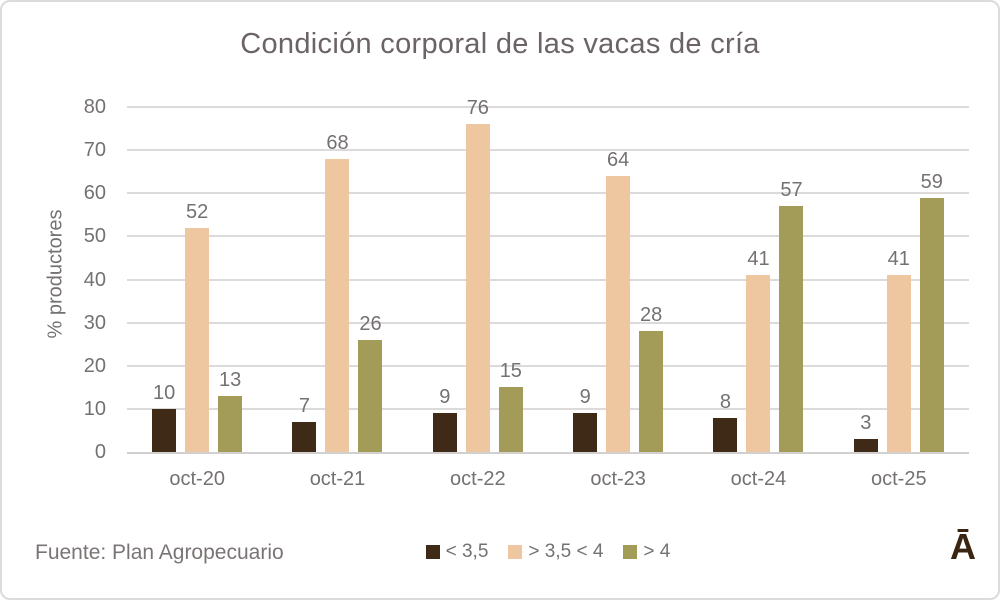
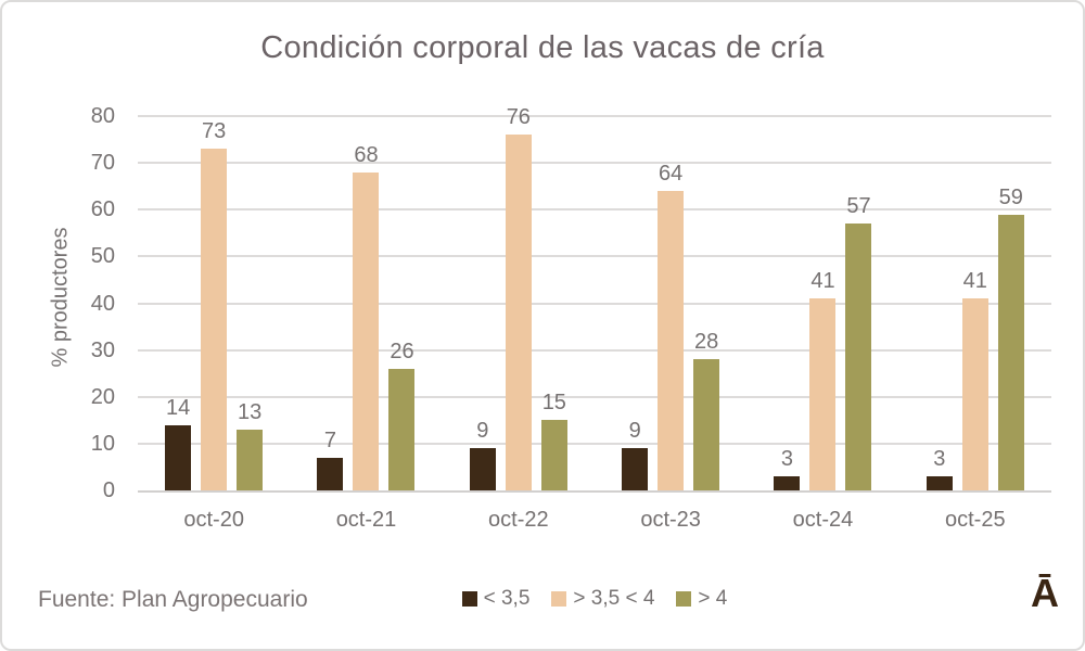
< 3,5/oct-20: 10 -> 14
> 3,5 < 4/oct-20: 52 -> 73
< 3,5/oct-24: 8 -> 3
